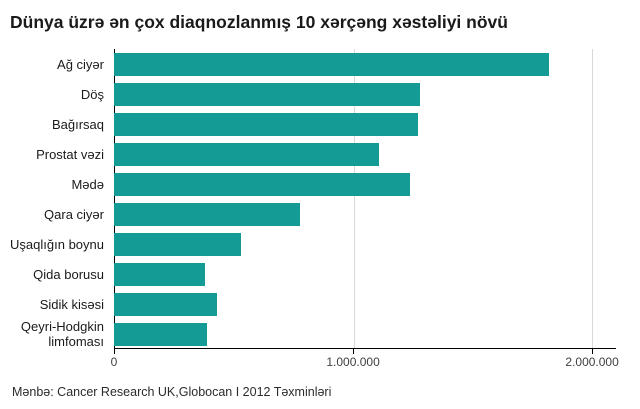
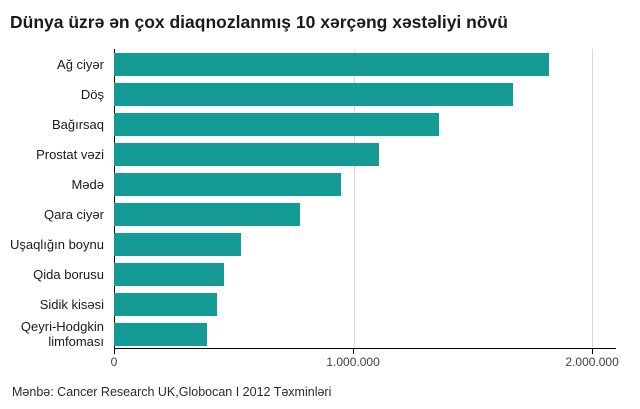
Döş: 1280000 -> 1670000
Bağırsaq: 1270000 -> 1360000
Mədə: 1240000 -> 950000
Qida borusu: 380000 -> 460000
